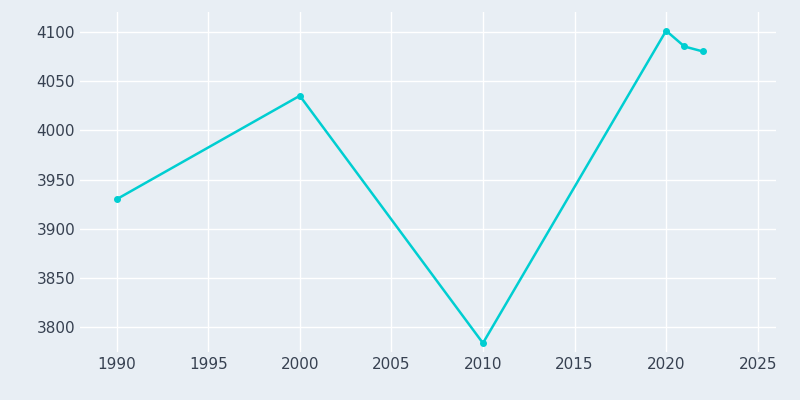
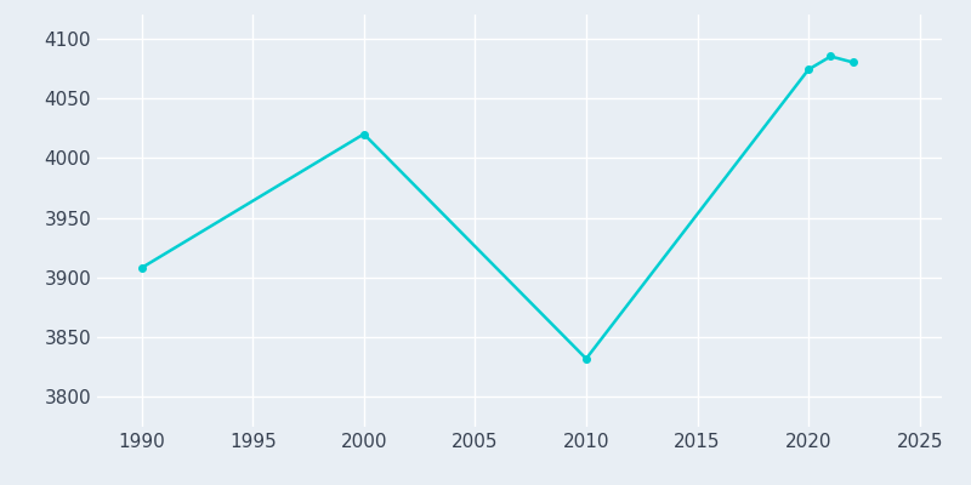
1990: 3930 -> 3908
2000: 4035 -> 4020
2010: 3784 -> 3832
2020: 4101 -> 4074
